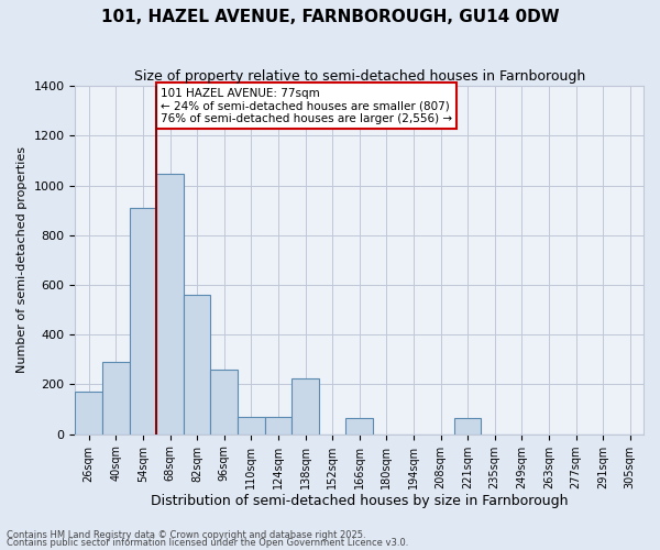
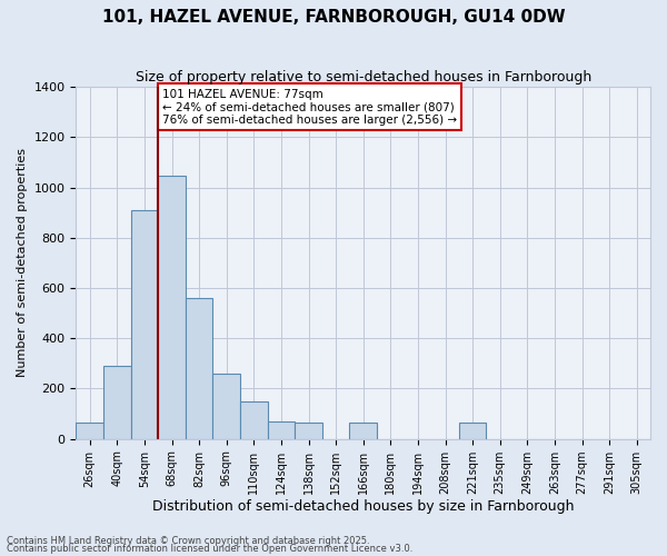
26sqm: 170 -> 65
110sqm: 70 -> 150
138sqm: 225 -> 65
